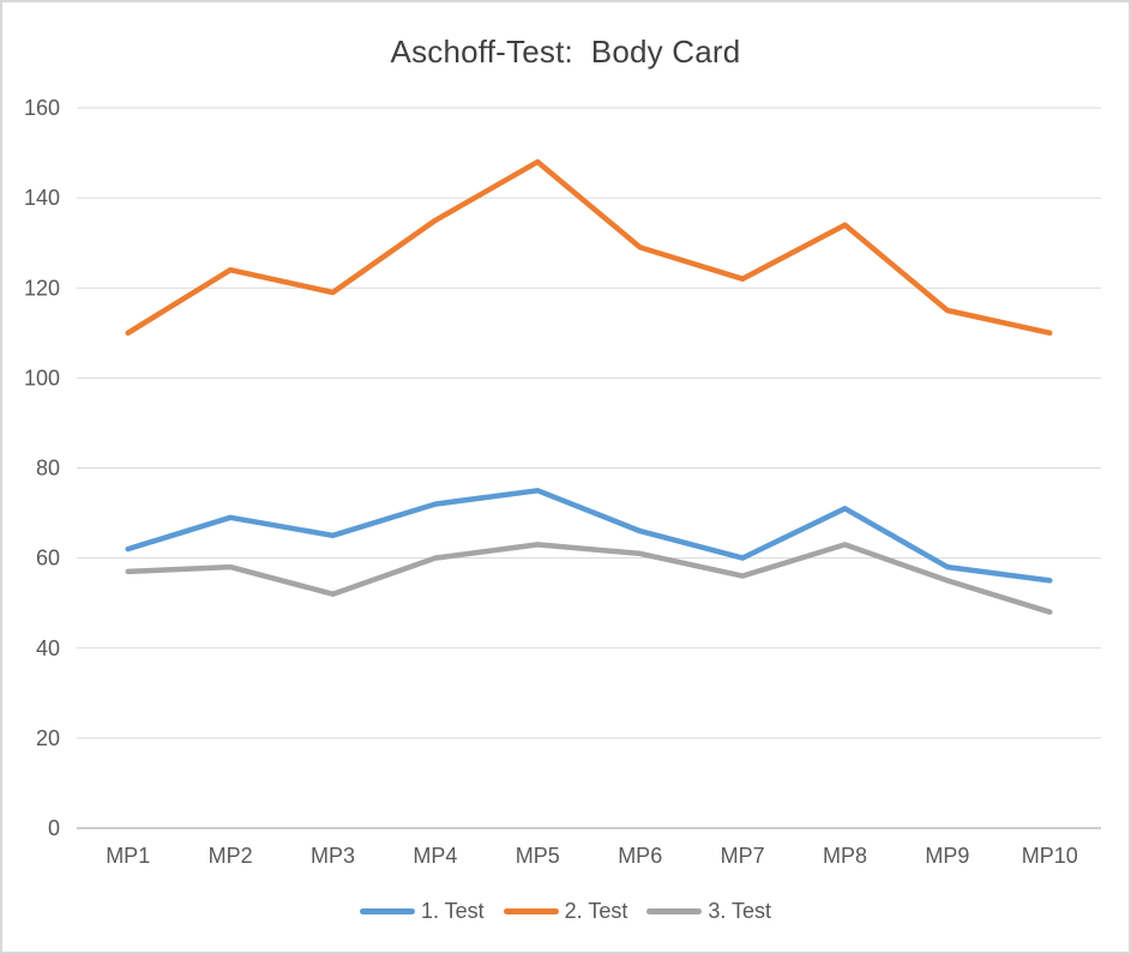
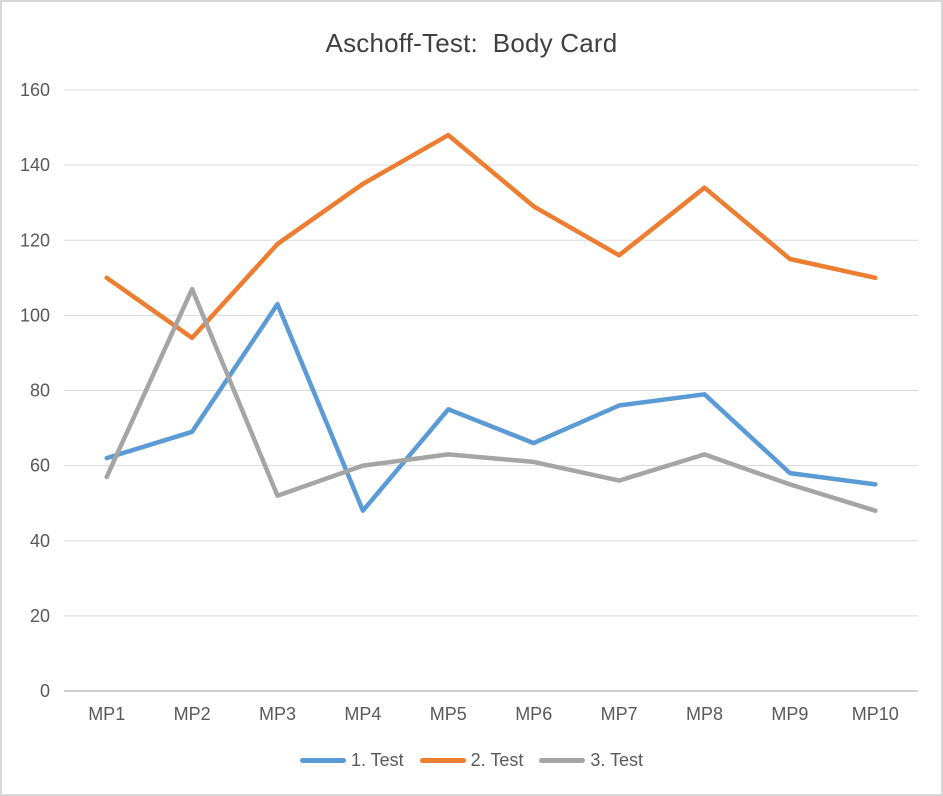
2. Test/MP2: 124 -> 94
3. Test/MP2: 58 -> 107
1. Test/MP3: 65 -> 103
1. Test/MP4: 72 -> 48
1. Test/MP7: 60 -> 76
2. Test/MP7: 122 -> 116
1. Test/MP8: 71 -> 79
